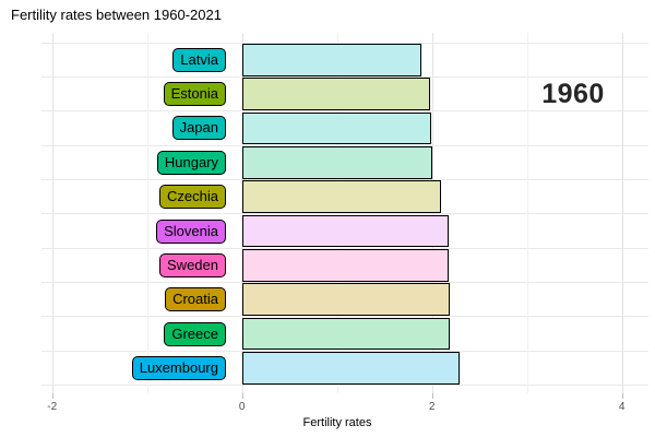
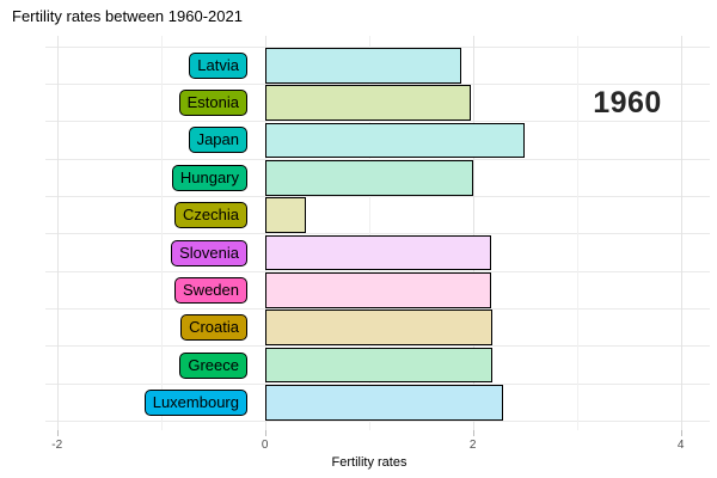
Japan: 2.0 -> 2.5
Czechia: 2.1 -> 0.4
